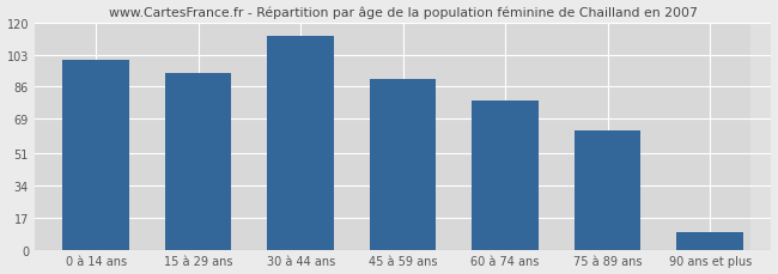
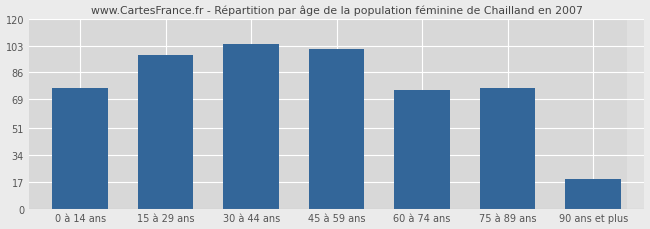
0 à 14 ans: 100 -> 76
15 à 29 ans: 93 -> 97
30 à 44 ans: 113 -> 104
45 à 59 ans: 90 -> 101
60 à 74 ans: 79 -> 75
75 à 89 ans: 63 -> 76
90 ans et plus: 9 -> 19
